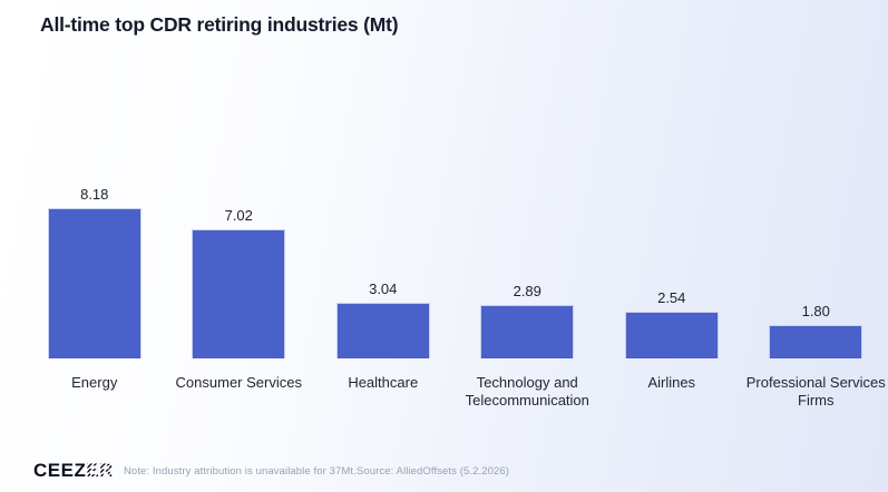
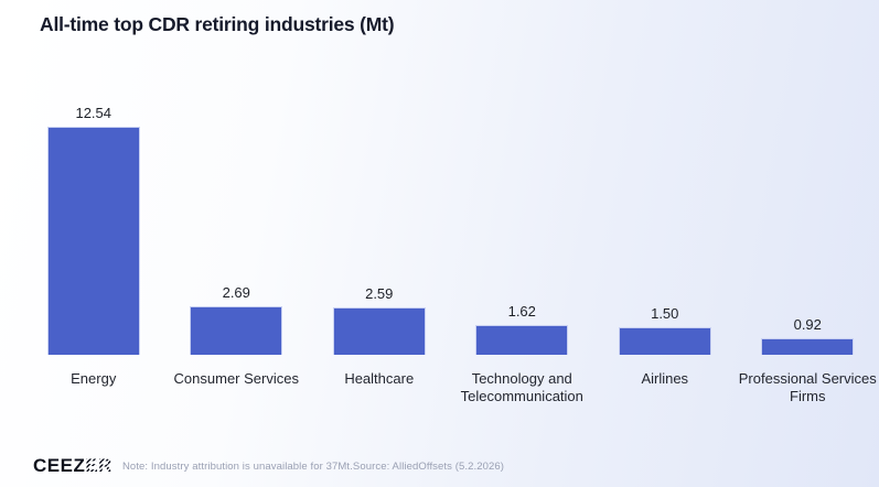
Energy: 8.18 -> 12.54
Consumer Services: 7.02 -> 2.69
Healthcare: 3.04 -> 2.59
Technology and Telecommunication: 2.89 -> 1.62
Airlines: 2.54 -> 1.50
Professional Services Firms: 1.80 -> 0.92
